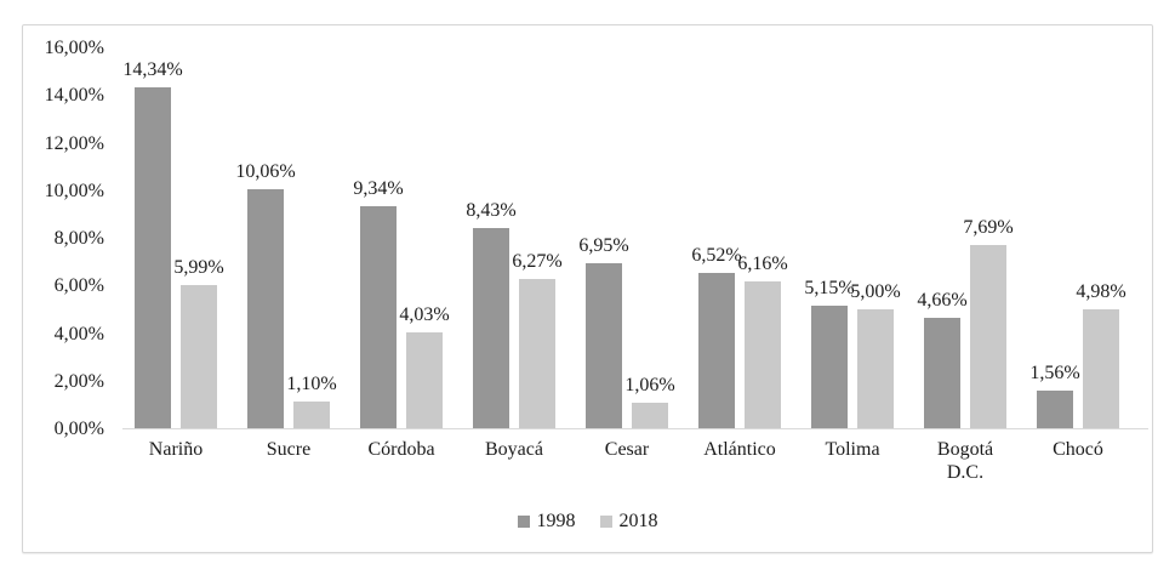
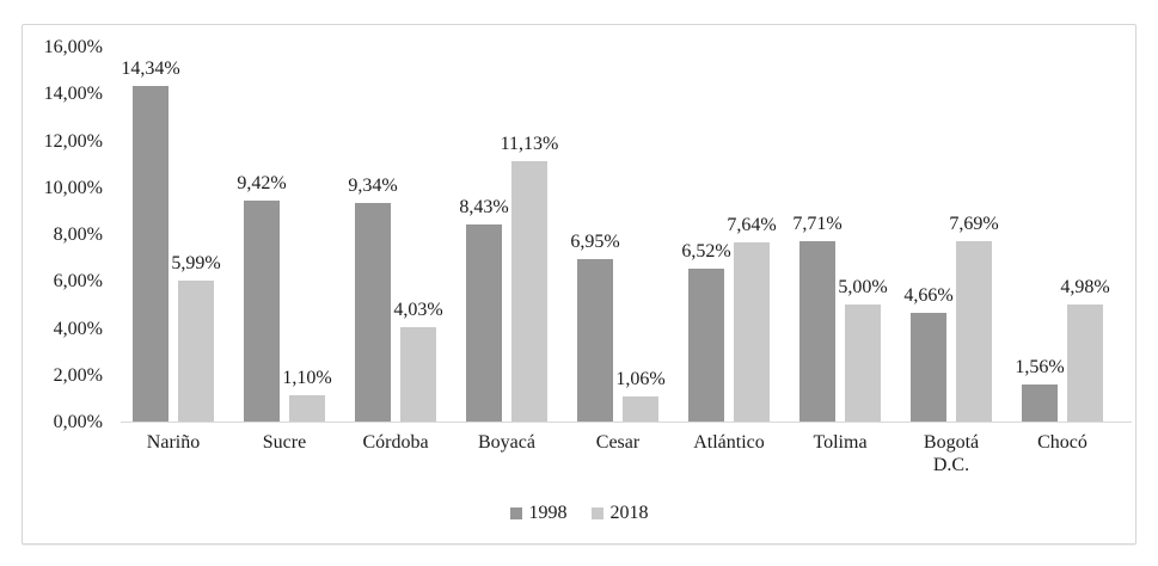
1998/Sucre: 10,06% -> 9,42%
2018/Boyacá: 6,27% -> 11,13%
2018/Atlántico: 6,16% -> 7,64%
1998/Tolima: 5,15% -> 7,71%
